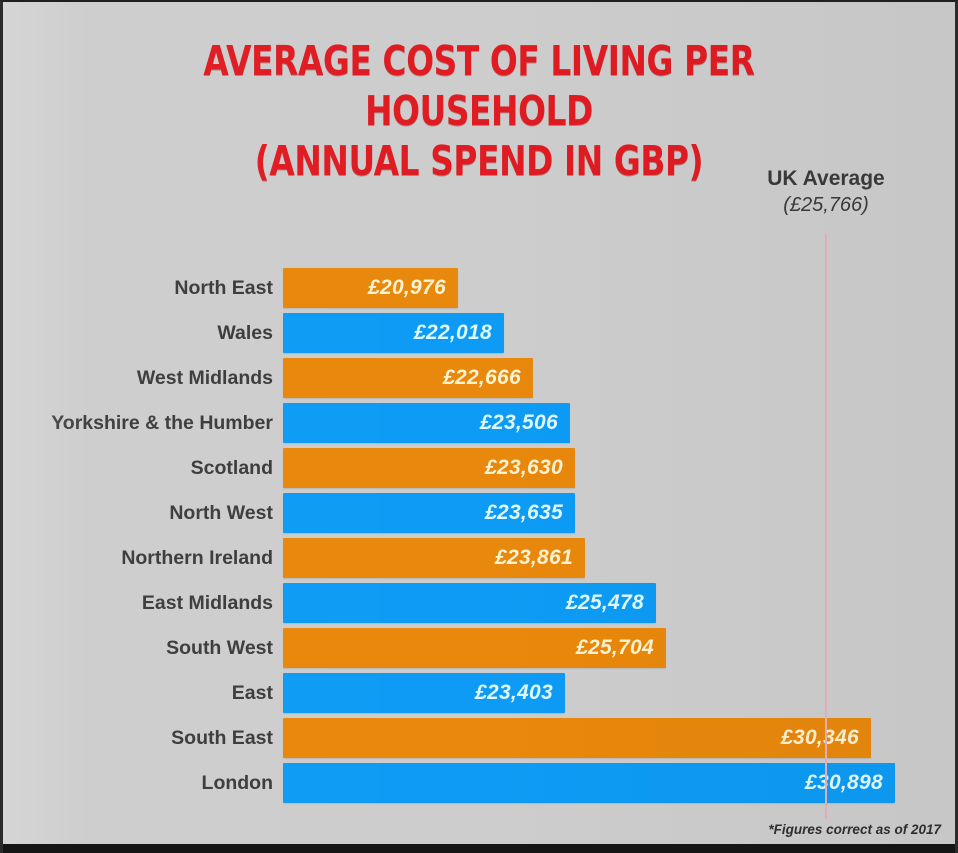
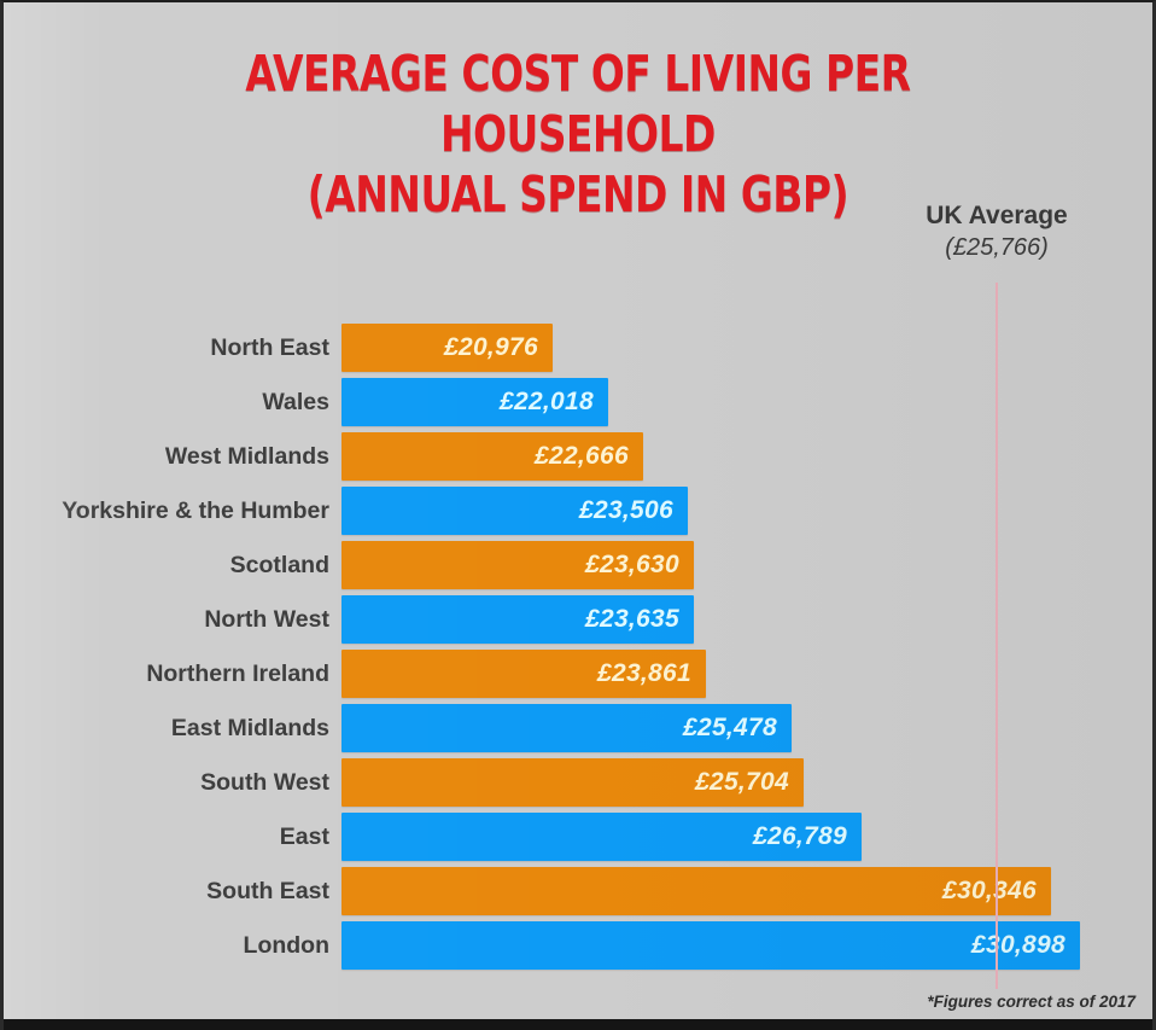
East: £23,403 -> £26,789
